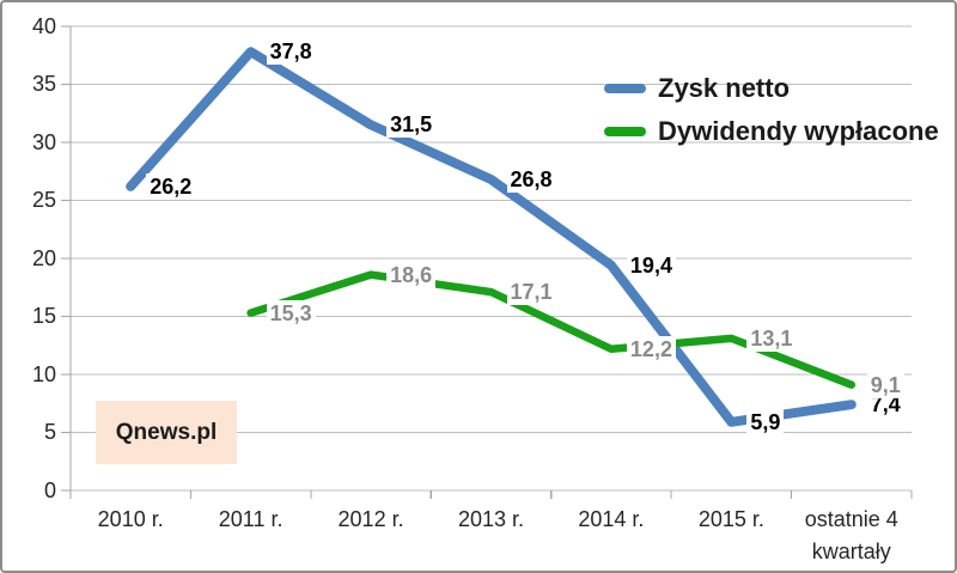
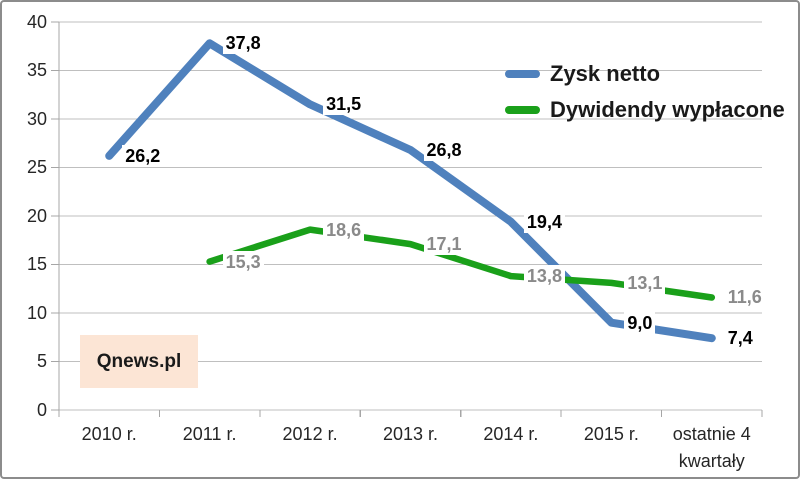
Dywidendy wypłacone/2014 r.: 12,2 -> 13,8
Zysk netto/2015 r.: 5,9 -> 9,0
Dywidendy wypłacone/ostatnie 4 kwartały: 9,1 -> 11,6
